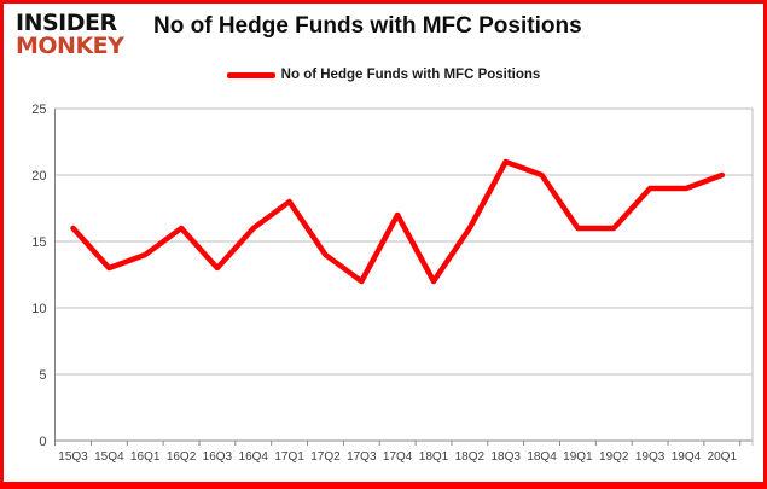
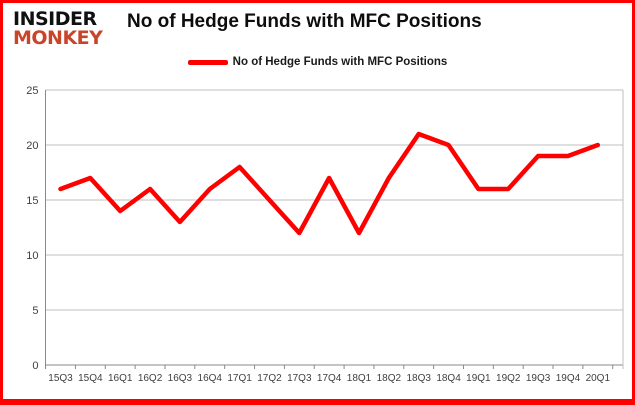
15Q4: 13 -> 17
17Q2: 14 -> 15
18Q2: 16 -> 17
